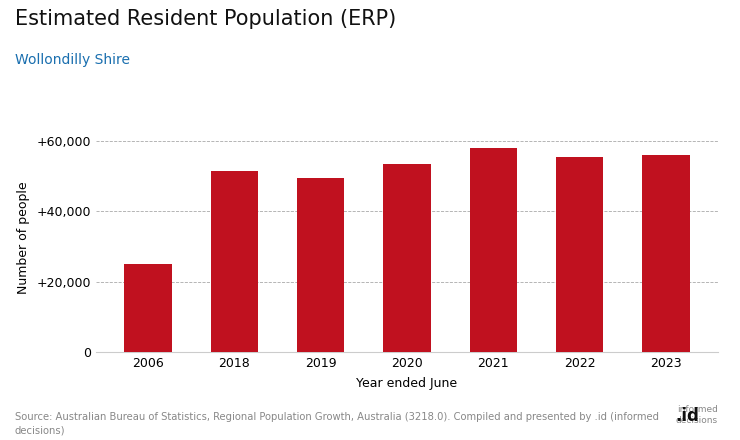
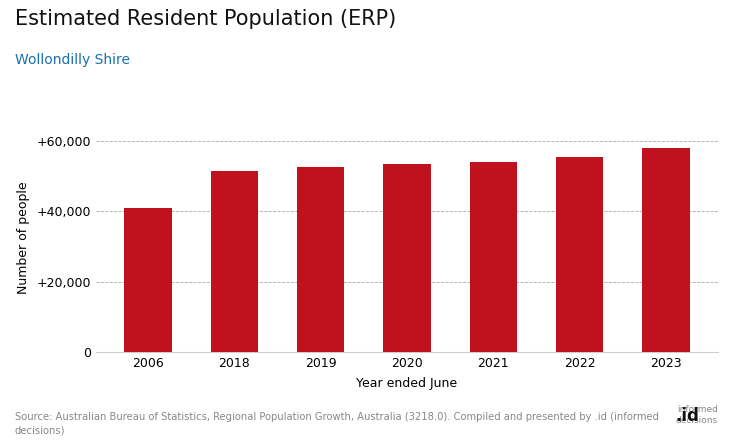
2006: 25,000 -> 41,000
2019: 49,500 -> 52,500
2021: 58,000 -> 54,000
2023: 56,000 -> 58,000
